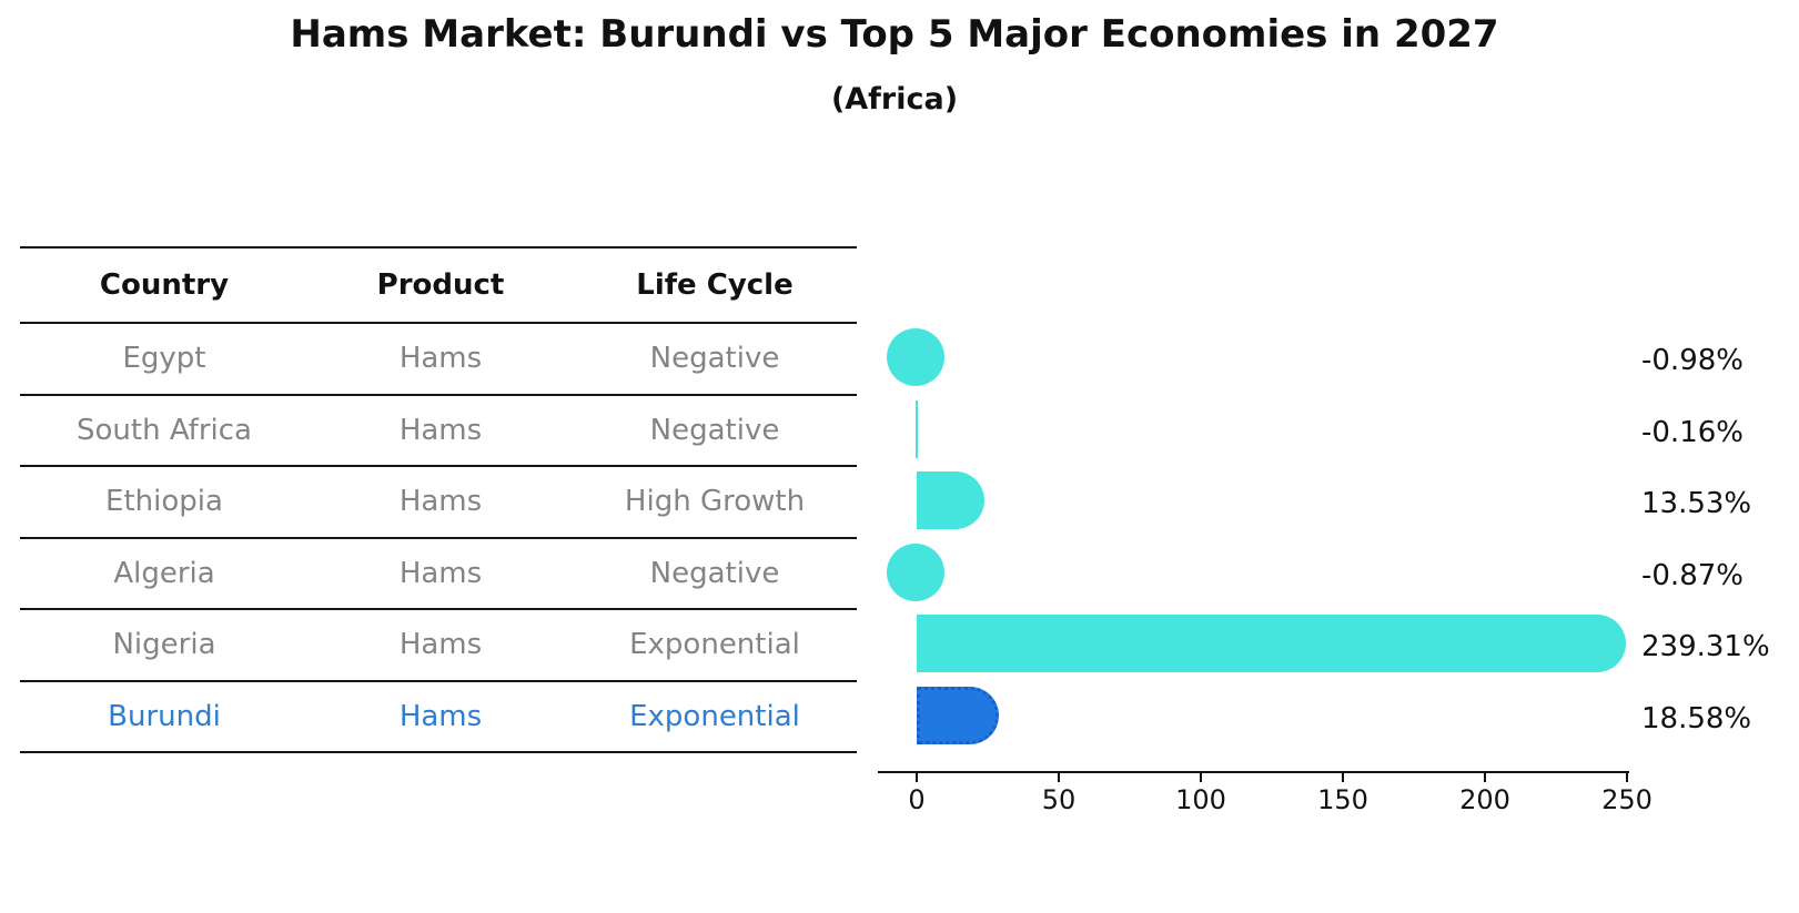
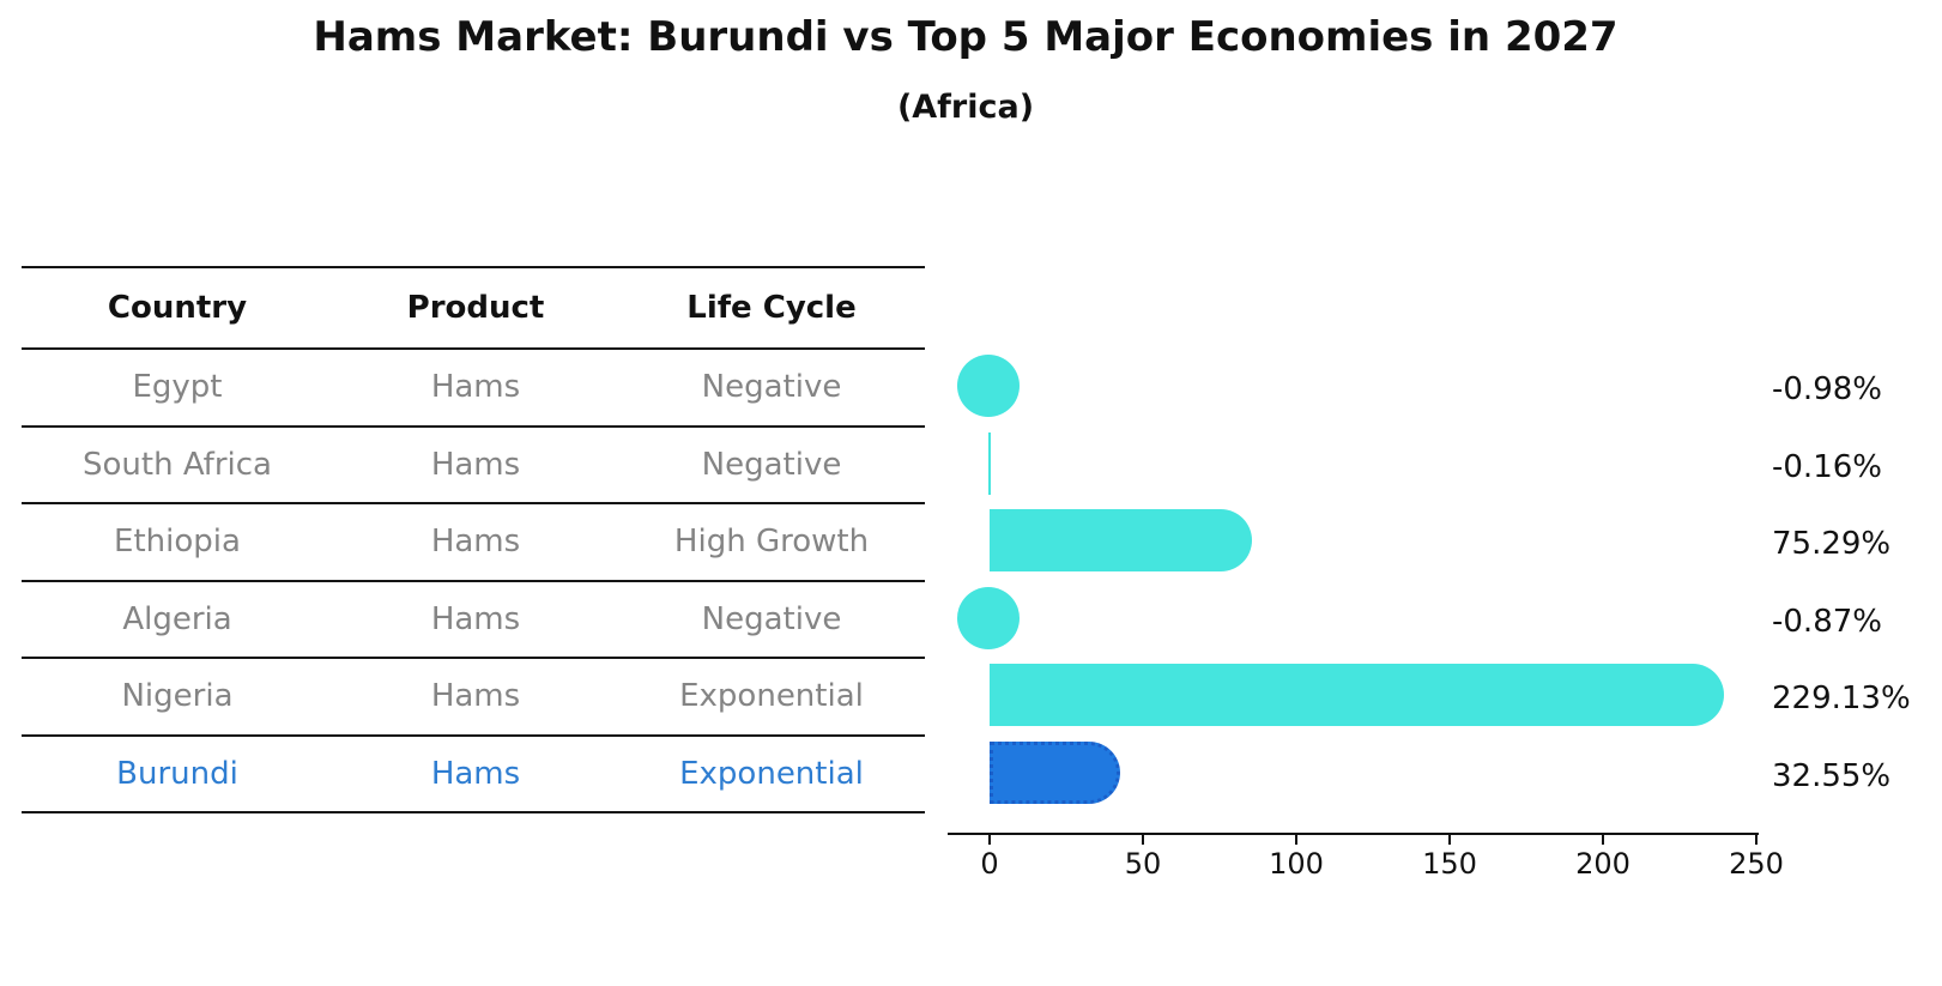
Ethiopia: 13.53% -> 75.29%
Nigeria: 239.31% -> 229.13%
Burundi: 18.58% -> 32.55%
